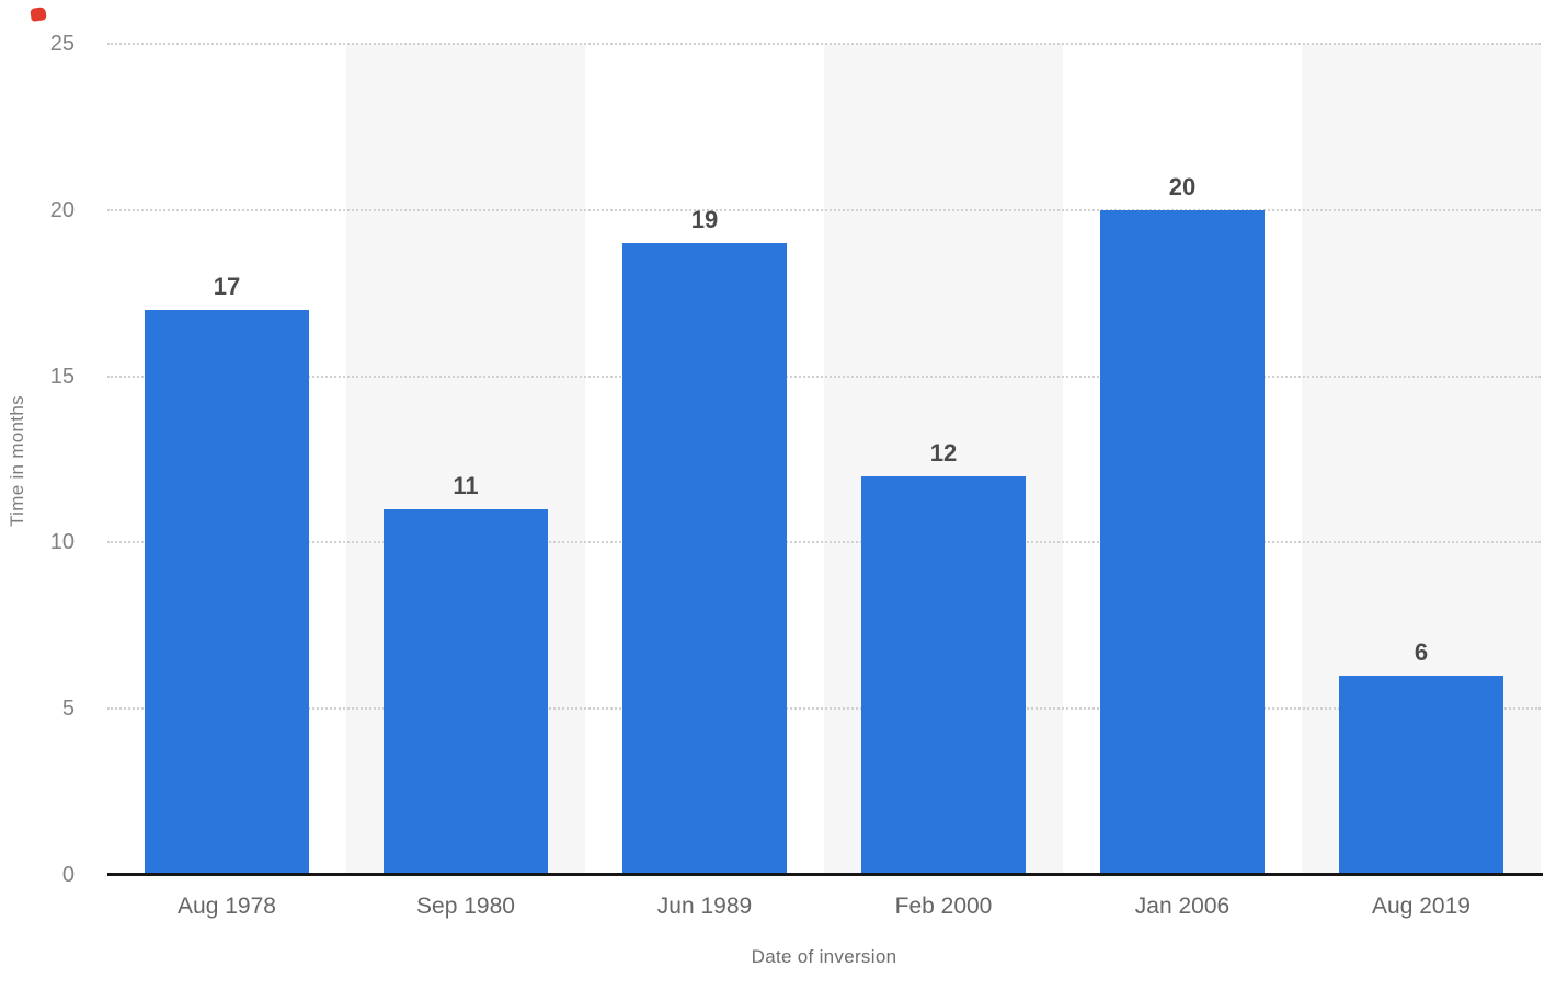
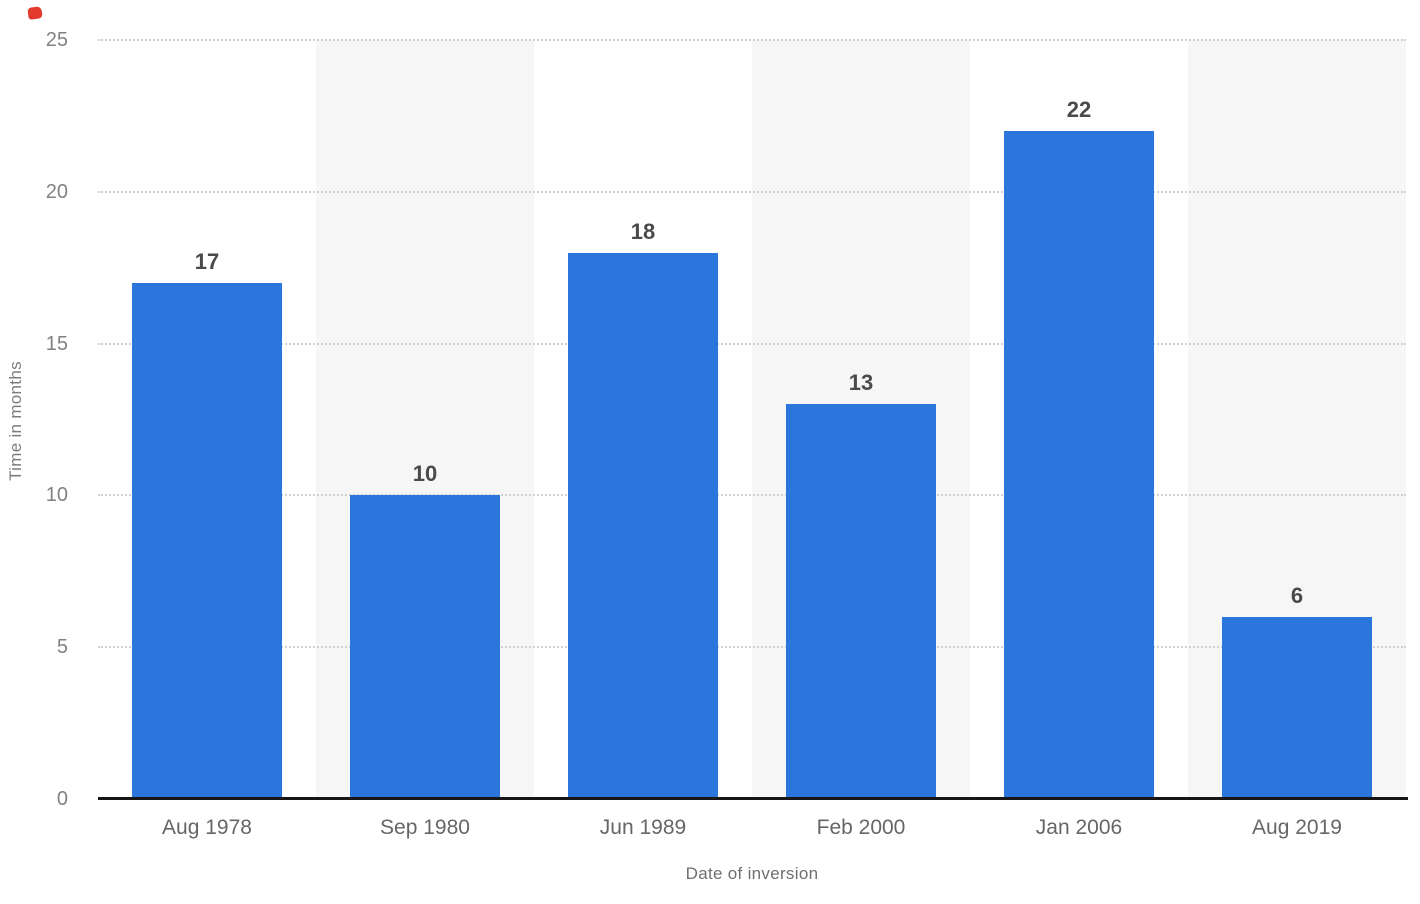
Sep 1980: 11 -> 10
Jun 1989: 19 -> 18
Feb 2000: 12 -> 13
Jan 2006: 20 -> 22
